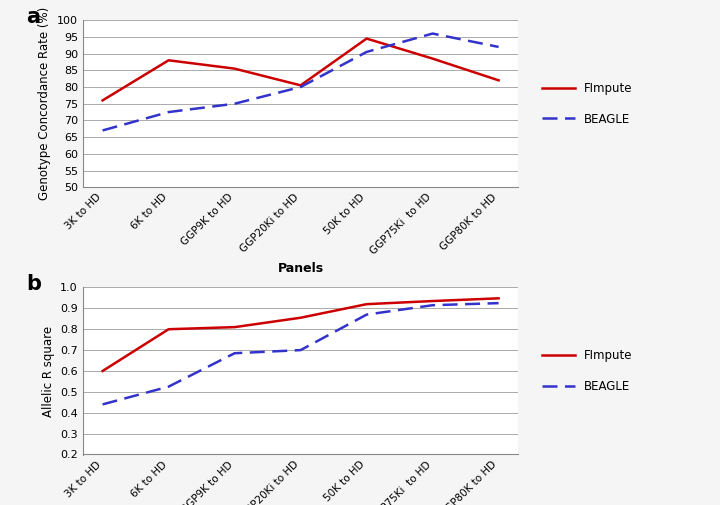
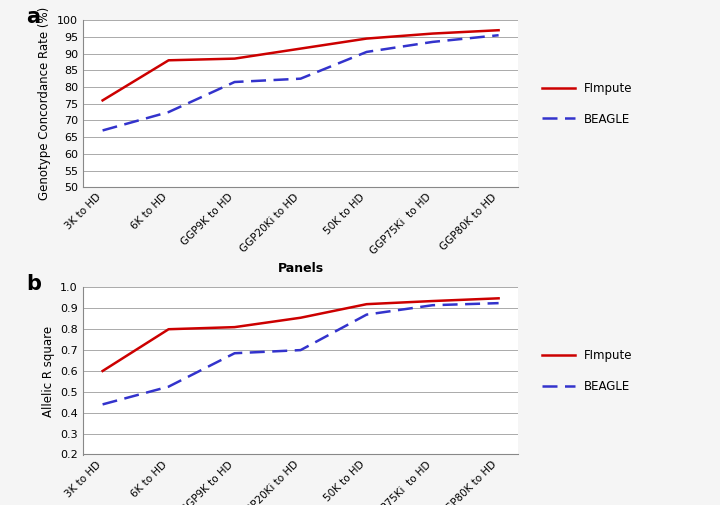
FImpute/GGP9K to HD: 85.5 -> 88.5
BEAGLE/GGP9K to HD: 75.0 -> 81.5
FImpute/GGP20Ki to HD: 80.5 -> 91.5
BEAGLE/GGP20Ki to HD: 80.0 -> 82.5
FImpute/GGP75Ki to HD: 88.5 -> 96.0
BEAGLE/GGP75Ki to HD: 96.0 -> 93.5
FImpute/GGP80K to HD: 82.0 -> 97.0
BEAGLE/GGP80K to HD: 92.0 -> 95.5
